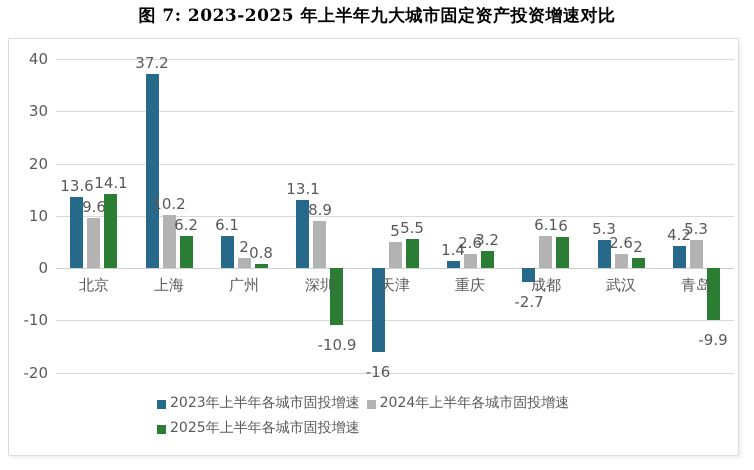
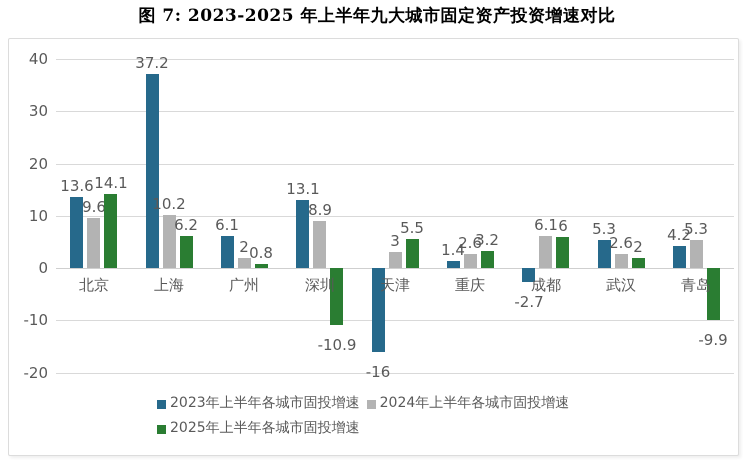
2024年上半年各城市固投增速/天津: 5 -> 3
